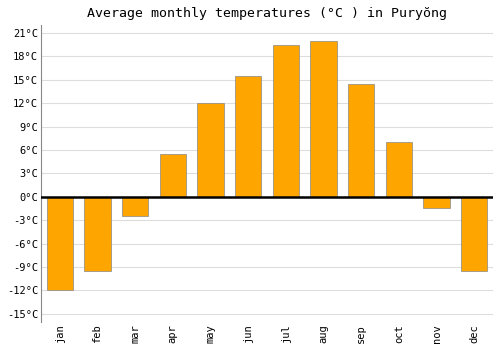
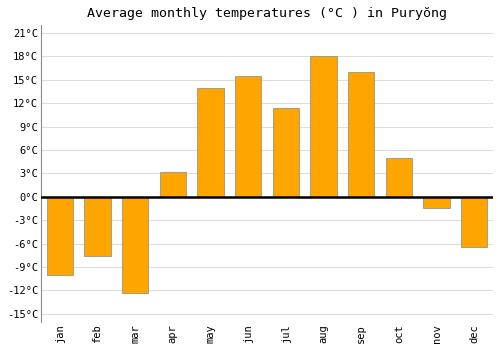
jan: -12.0°C -> -10.0°C
feb: -9.5°C -> -7.6°C
mar: -2.5°C -> -12.4°C
apr: 5.5°C -> 3.2°C
may: 12.0°C -> 14.0°C
jul: 19.5°C -> 11.4°C
aug: 20.0°C -> 18.0°C
sep: 14.5°C -> 16.0°C
oct: 7.0°C -> 5.0°C
dec: -9.5°C -> -6.4°C
